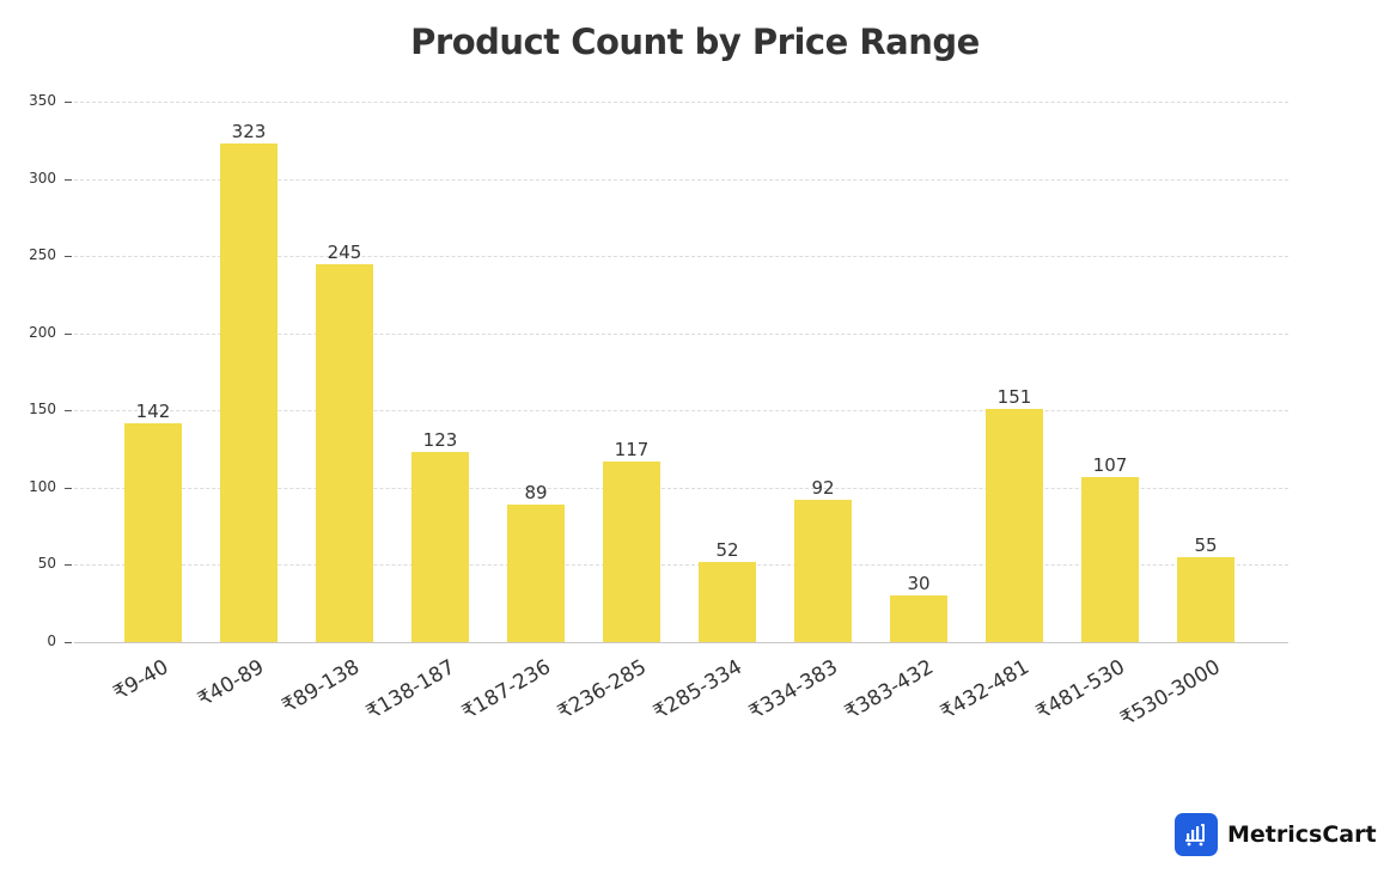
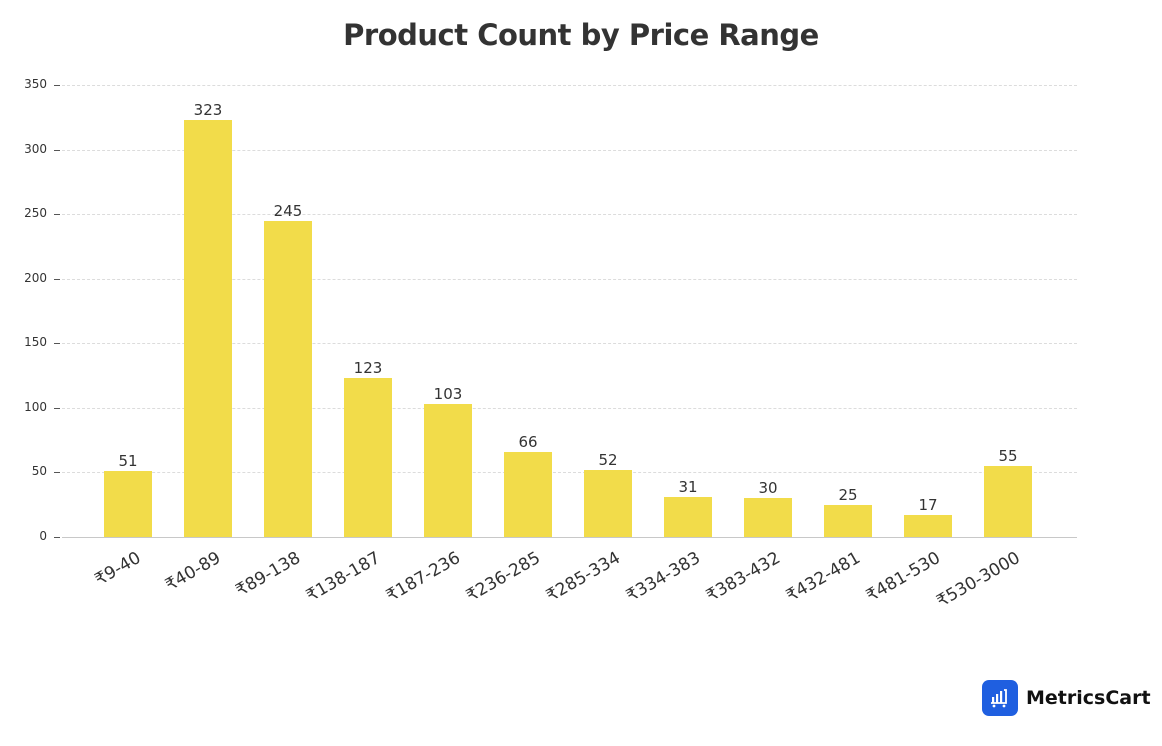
₹9-40: 142 -> 51
₹187-236: 89 -> 103
₹236-285: 117 -> 66
₹334-383: 92 -> 31
₹432-481: 151 -> 25
₹481-530: 107 -> 17
